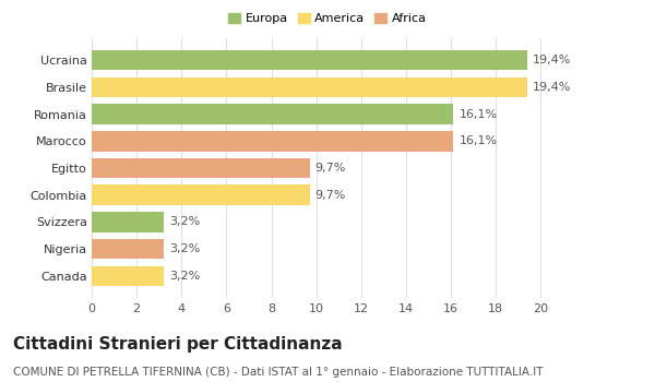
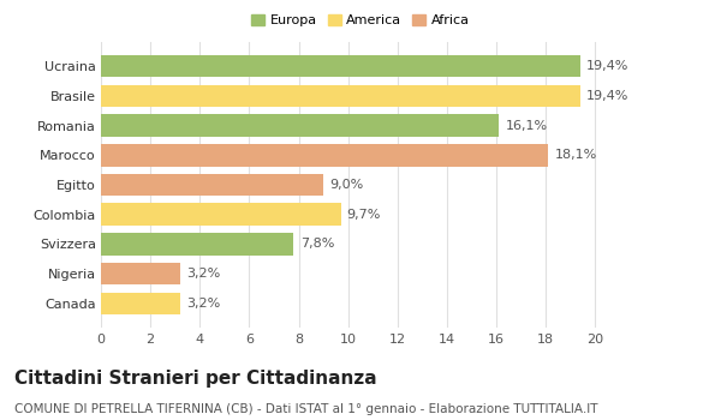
Marocco: 16,1% -> 18,1%
Egitto: 9,7% -> 9,0%
Svizzera: 3,2% -> 7,8%
